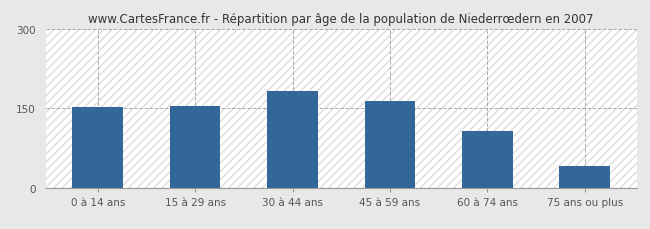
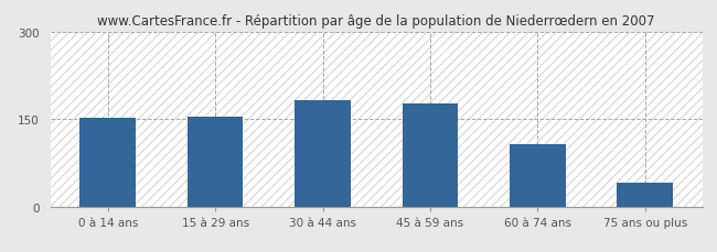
45 à 59 ans: 164 -> 176
